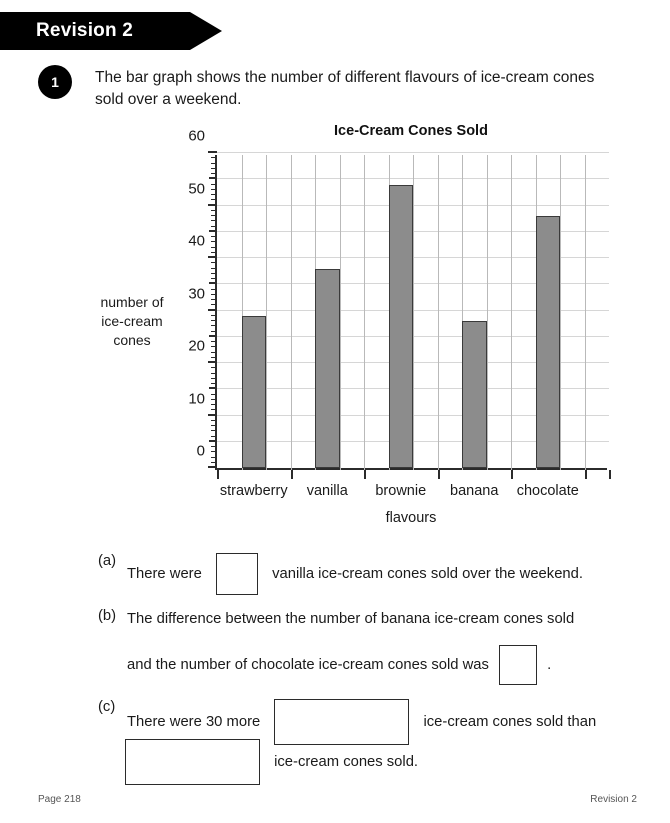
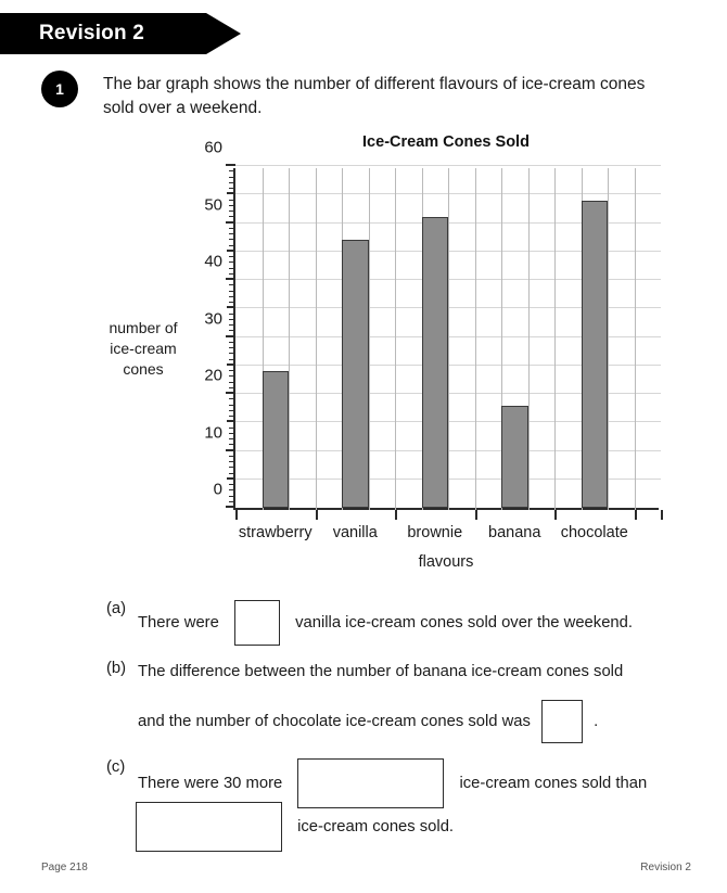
strawberry: 29 -> 24
vanilla: 38 -> 47
brownie: 54 -> 51
banana: 28 -> 18
chocolate: 48 -> 54
